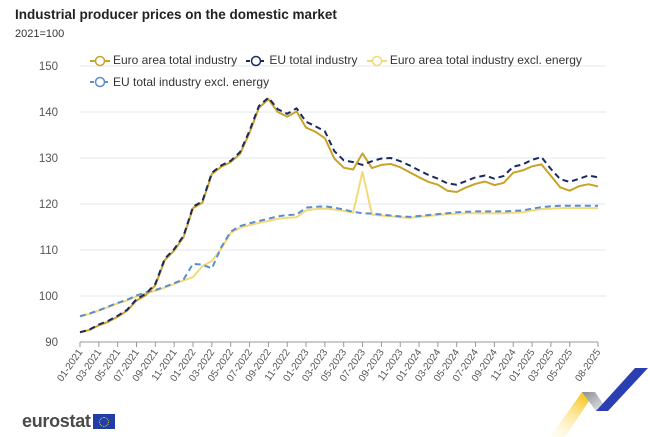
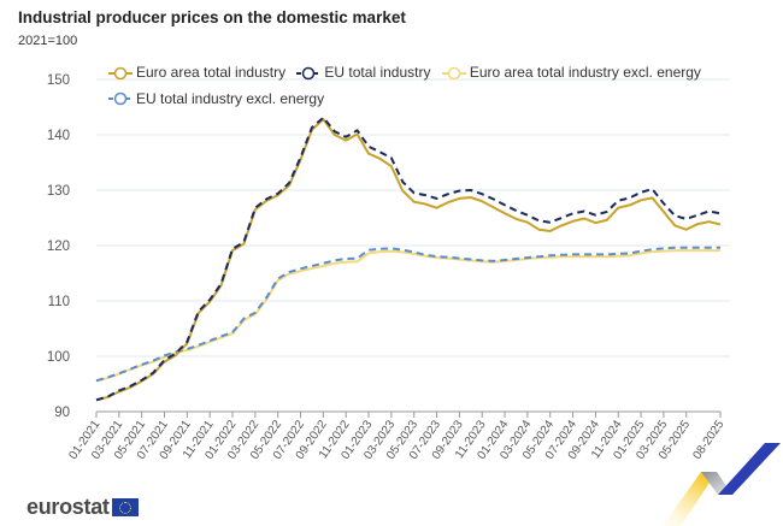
EU total industry excl. energy/01-2022: 107 -> 104
EU total industry excl. energy/03-2022: 106 -> 108
Euro area total industry/07-2023: 131 -> 127
Euro area total industry excl. energy/07-2023: 127 -> 118
